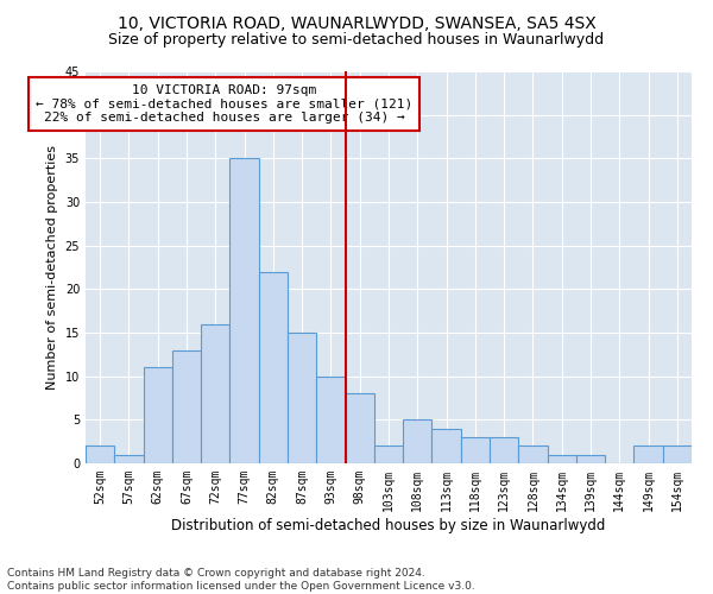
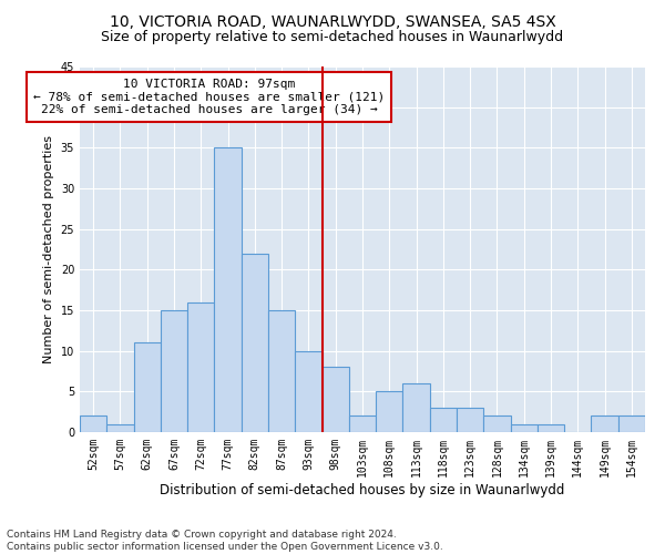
67sqm: 13 -> 15
113sqm: 4 -> 6
